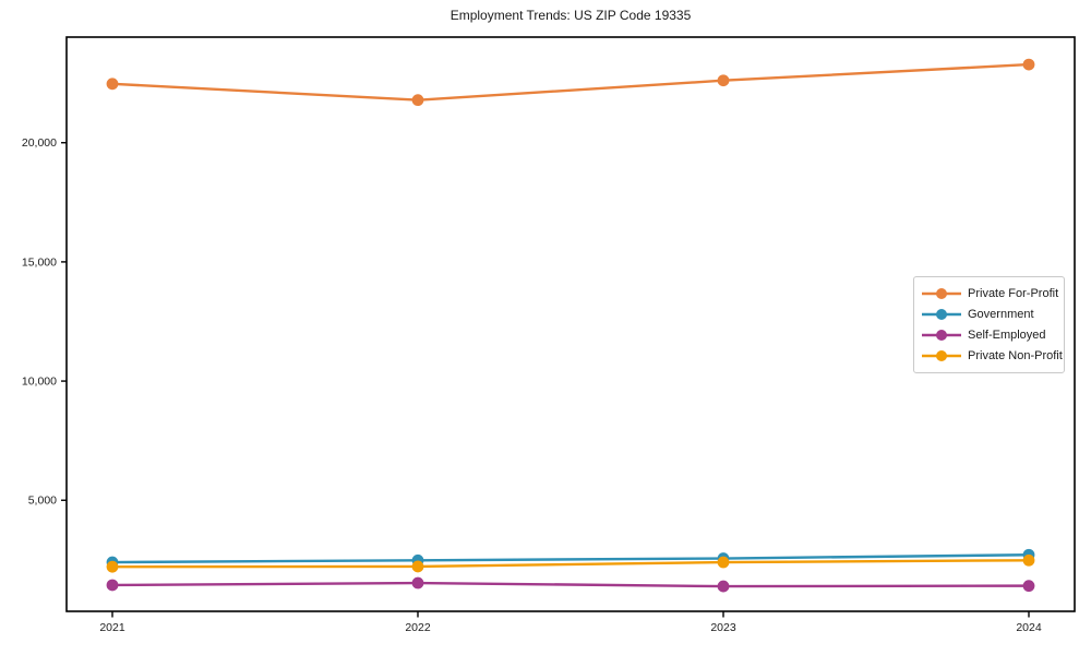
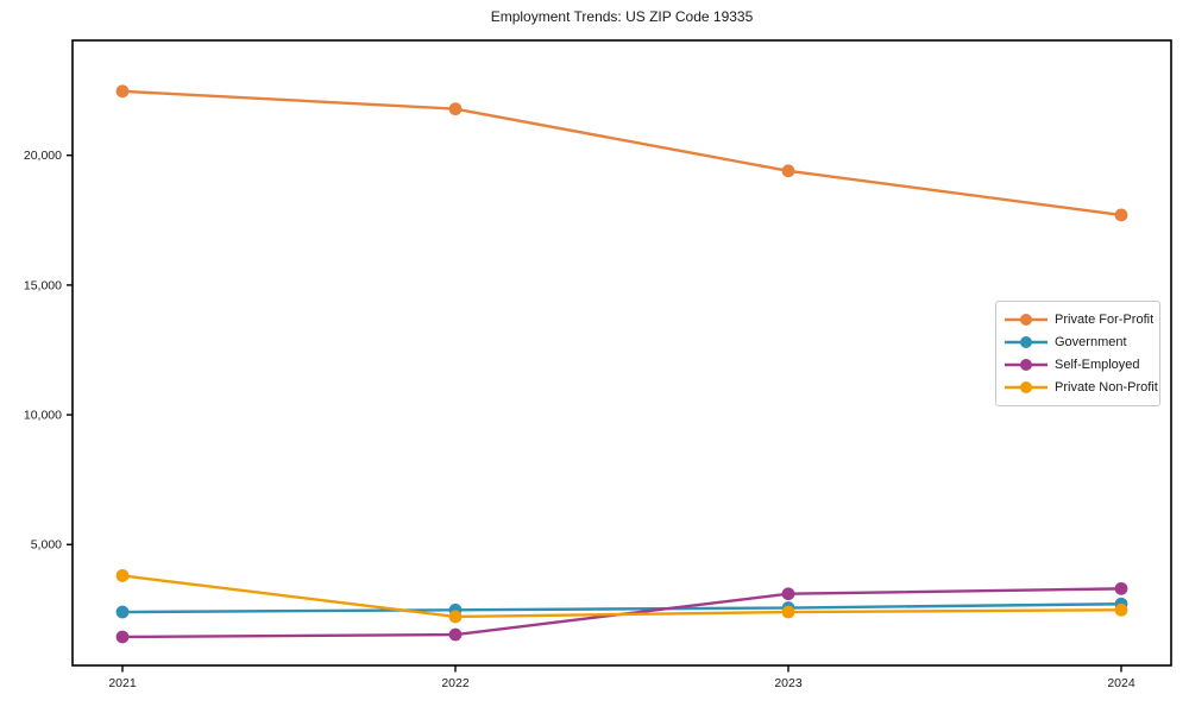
Private Non-Profit/2021: 2200 -> 3800
Private For-Profit/2023: 22600 -> 19400
Self-Employed/2023: 1400 -> 3100
Private For-Profit/2024: 23300 -> 17700
Self-Employed/2024: 1400 -> 3300
